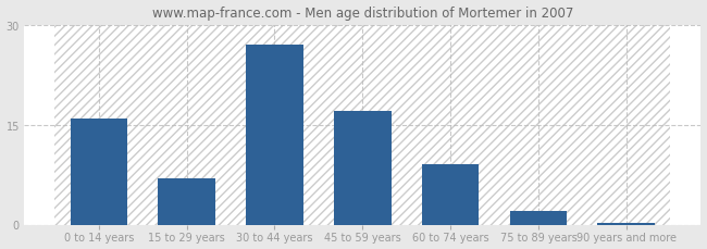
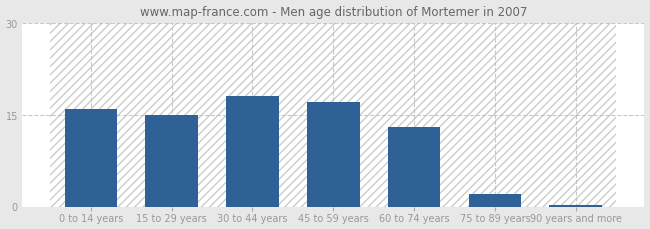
15 to 29 years: 7.0 -> 15.0
30 to 44 years: 27.0 -> 18.0
60 to 74 years: 9.0 -> 13.0
